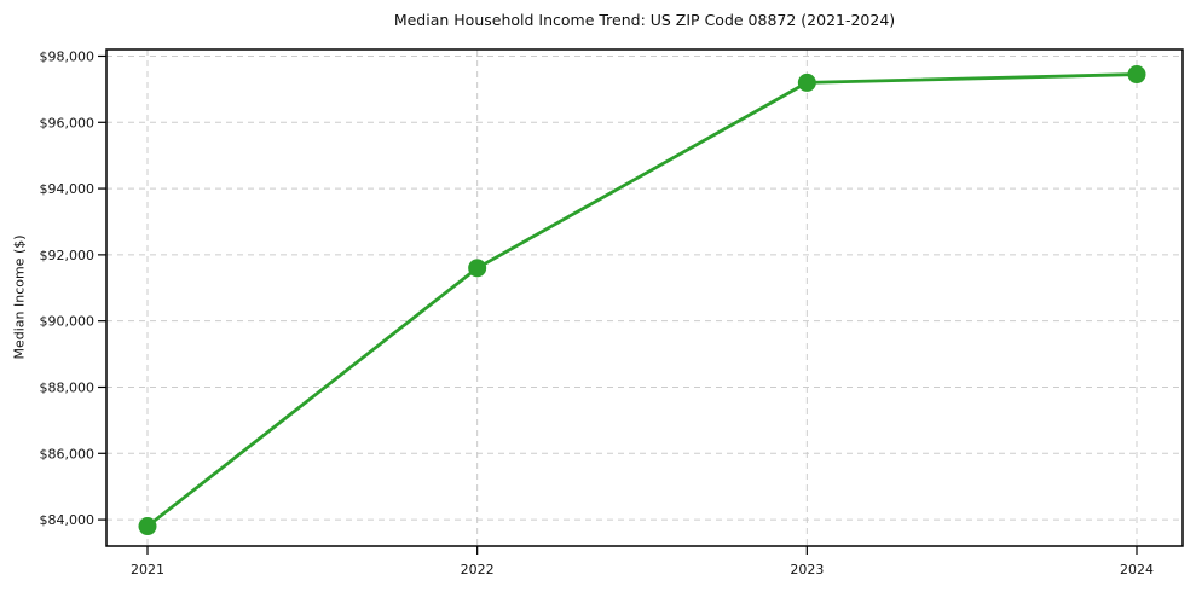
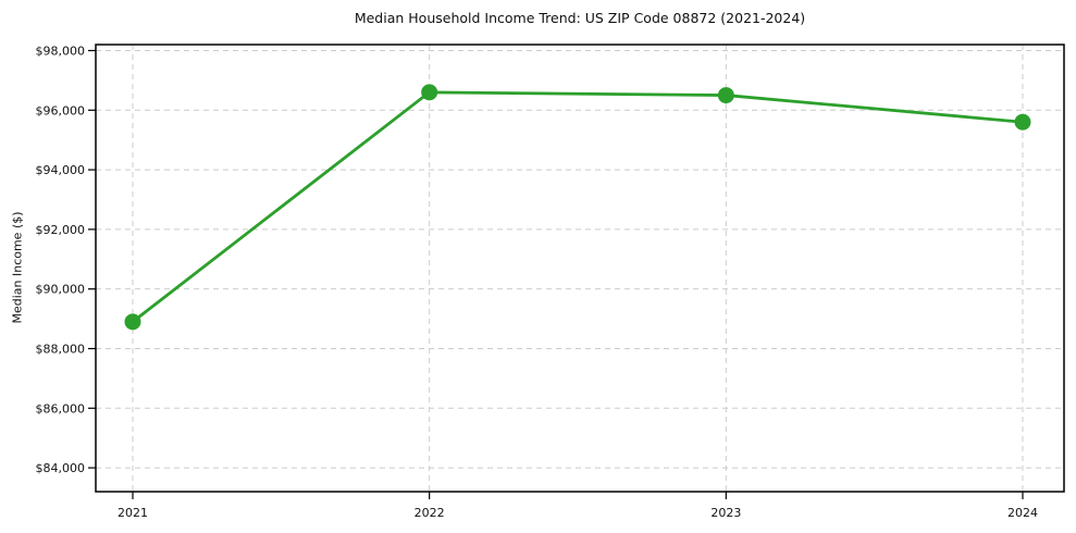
2021: $83800 -> $88900
2022: $91600 -> $96600
2023: $97200 -> $96500
2024: $97400 -> $95600
